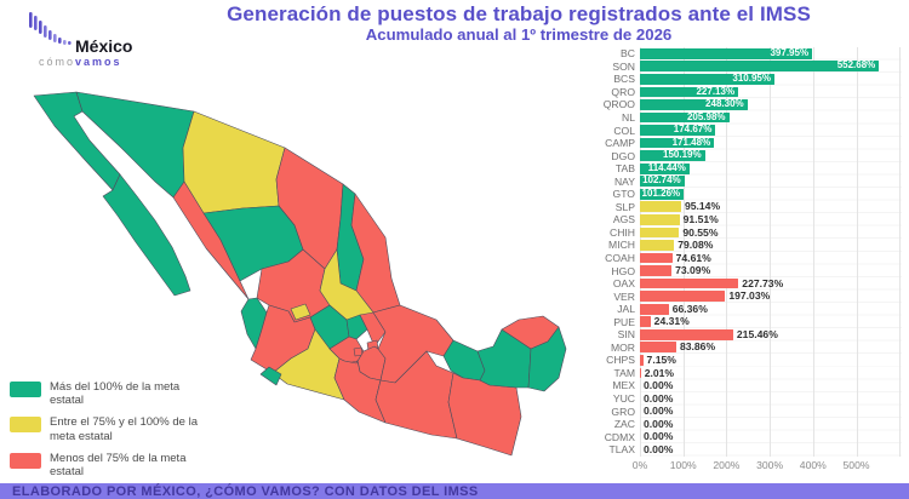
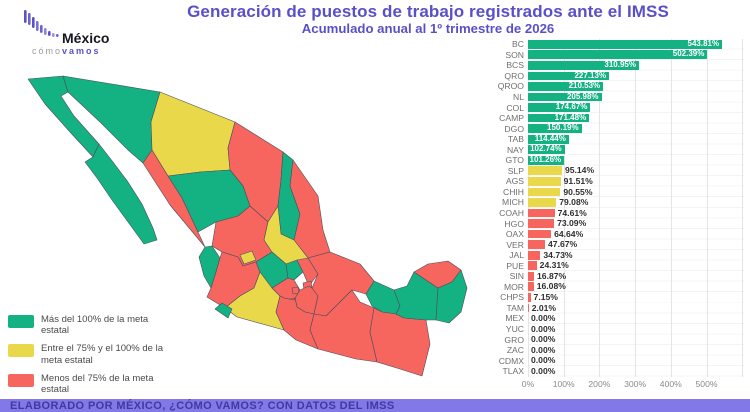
BC: 397.95% -> 543.81%
SON: 552.68% -> 502.39%
QROO: 248.30% -> 210.53%
OAX: 227.73% -> 64.64%
VER: 197.03% -> 47.67%
JAL: 66.36% -> 34.73%
SIN: 215.46% -> 16.87%
MOR: 83.86% -> 16.08%
